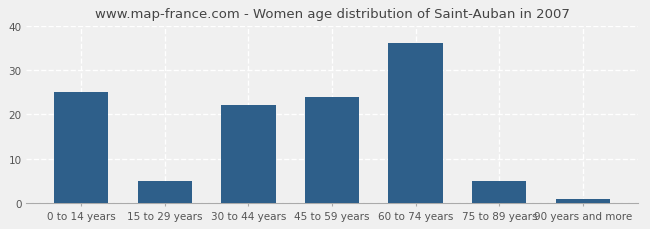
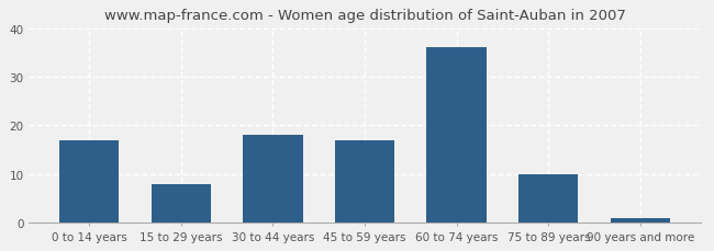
0 to 14 years: 25 -> 17
15 to 29 years: 5 -> 8
30 to 44 years: 22 -> 18
45 to 59 years: 24 -> 17
75 to 89 years: 5 -> 10
